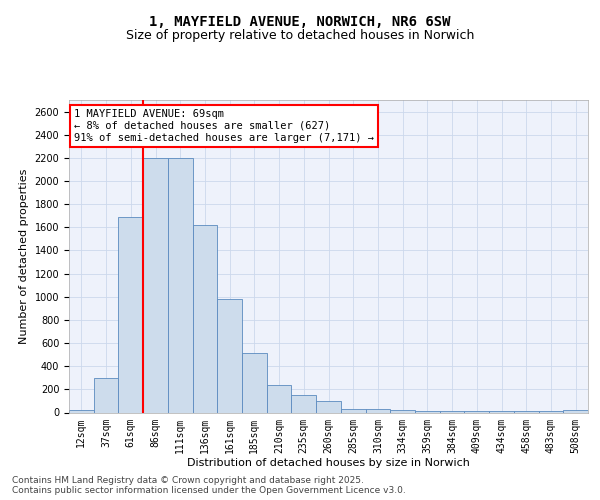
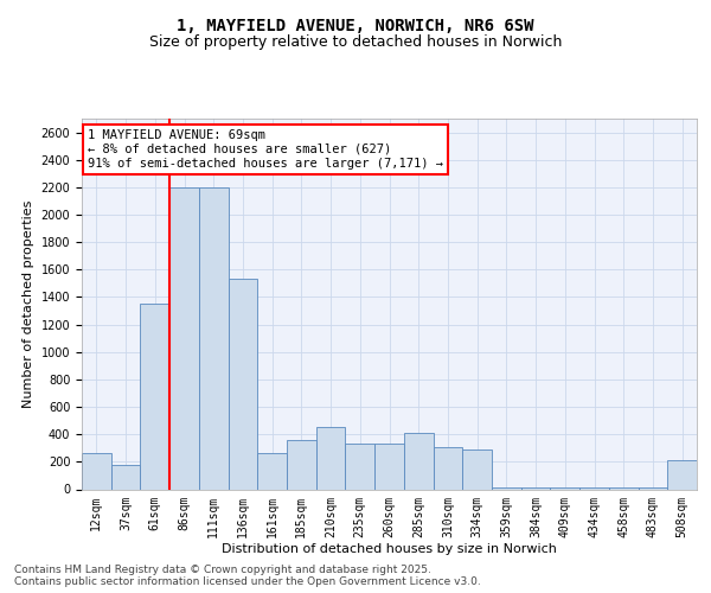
12sqm: 20 -> 260
37sqm: 300 -> 180
61sqm: 1690 -> 1350
136sqm: 1620 -> 1530
161sqm: 980 -> 260
185sqm: 510 -> 360
210sqm: 240 -> 450
235sqm: 150 -> 330
260sqm: 100 -> 330
285sqm: 30 -> 410
310sqm: 30 -> 310
334sqm: 20 -> 290
508sqm: 20 -> 210
